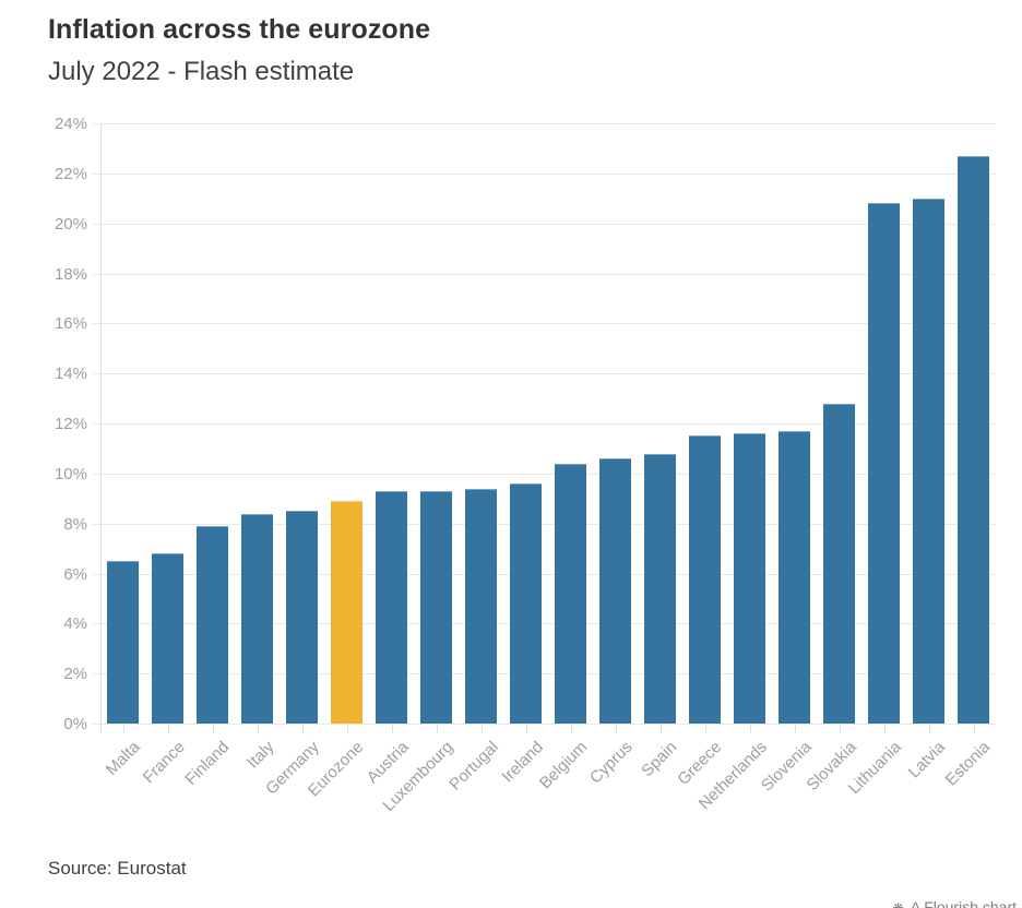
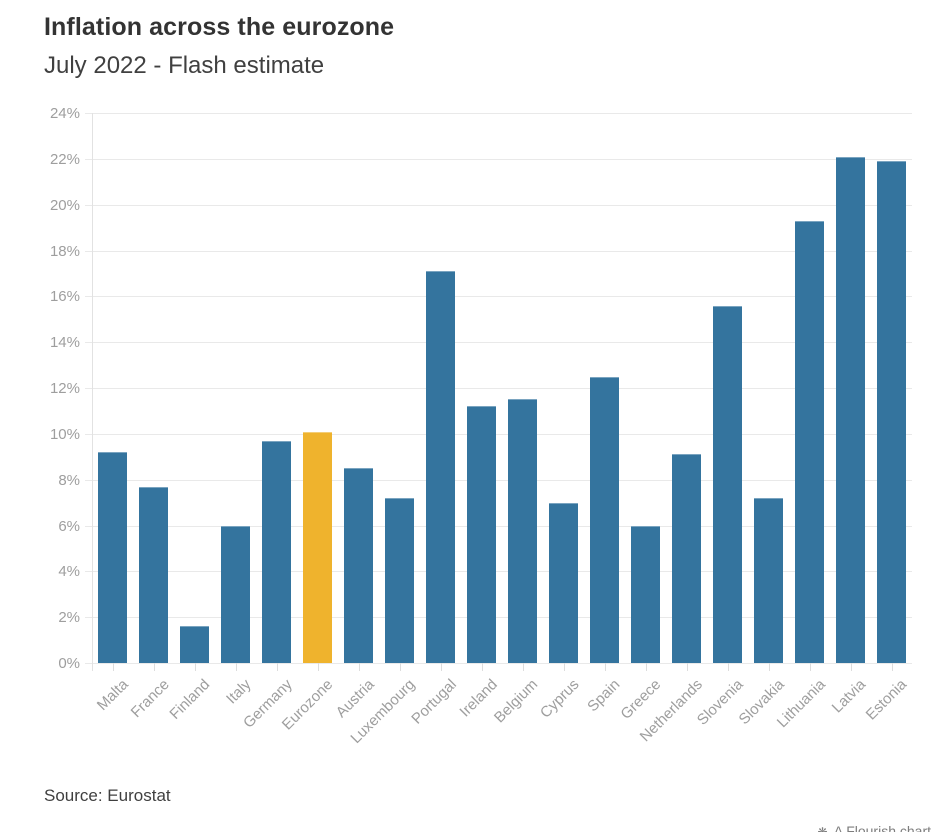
Malta: 6.5% -> 9.2%
France: 6.8% -> 7.7%
Finland: 7.9% -> 1.6%
Italy: 8.4% -> 6.0%
Germany: 8.5% -> 9.7%
Eurozone: 8.9% -> 10.1%
Austria: 9.3% -> 8.5%
Luxembourg: 9.3% -> 7.2%
Portugal: 9.4% -> 17.1%
Ireland: 9.6% -> 11.2%
Belgium: 10.4% -> 11.5%
Cyprus: 10.6% -> 7.0%
Spain: 10.8% -> 12.5%
Greece: 11.5% -> 6.0%
Netherlands: 11.6% -> 9.1%
Slovenia: 11.7% -> 15.6%
Slovakia: 12.8% -> 7.2%
Lithuania: 20.8% -> 19.3%
Latvia: 21.0% -> 22.1%
Estonia: 22.7% -> 21.9%
